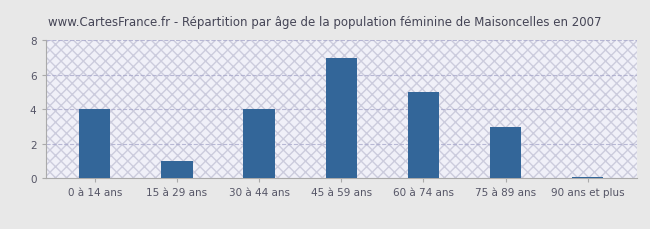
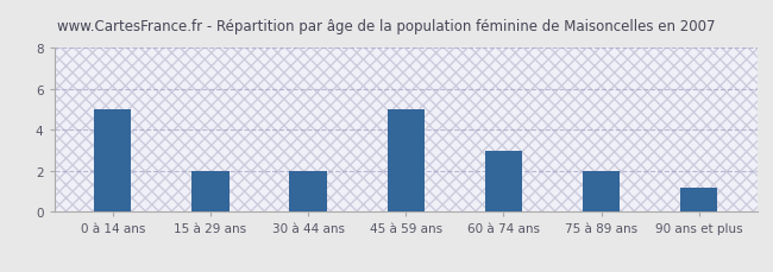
0 à 14 ans: 4.0 -> 5.0
15 à 29 ans: 1.0 -> 2.0
30 à 44 ans: 4.0 -> 2.0
45 à 59 ans: 7.0 -> 5.0
60 à 74 ans: 5.0 -> 3.0
75 à 89 ans: 3.0 -> 2.0
90 ans et plus: 0.1 -> 1.2
